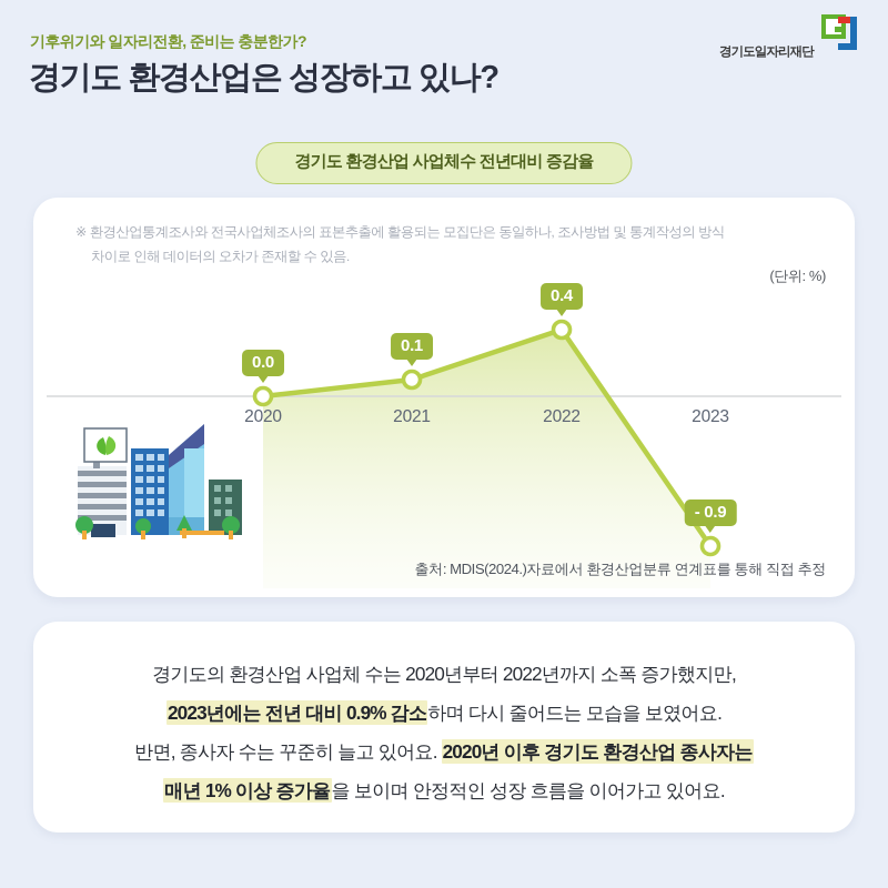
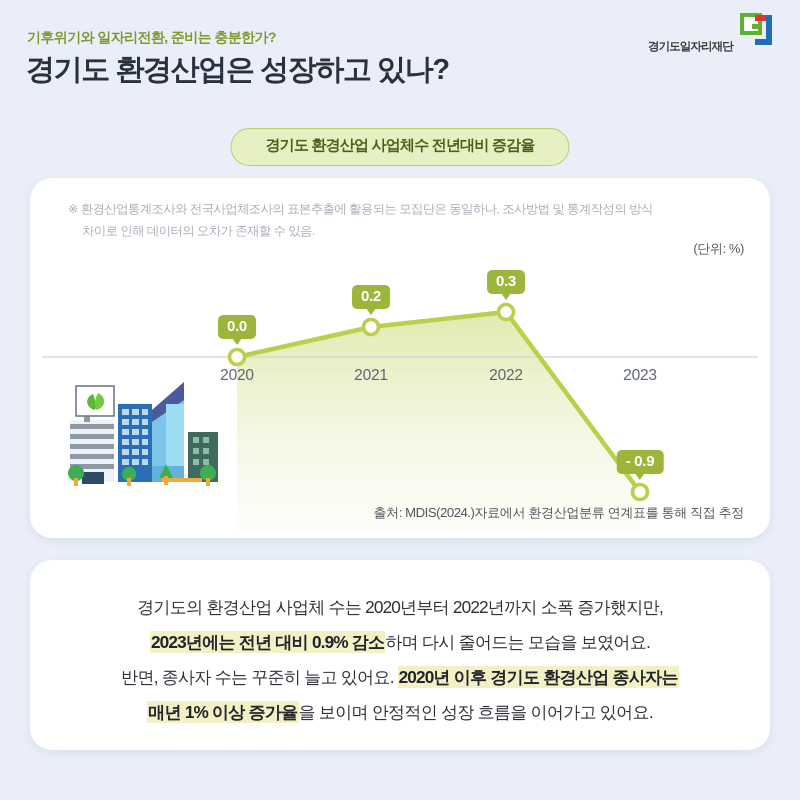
2021: 0.1 -> 0.2
2022: 0.4 -> 0.3
